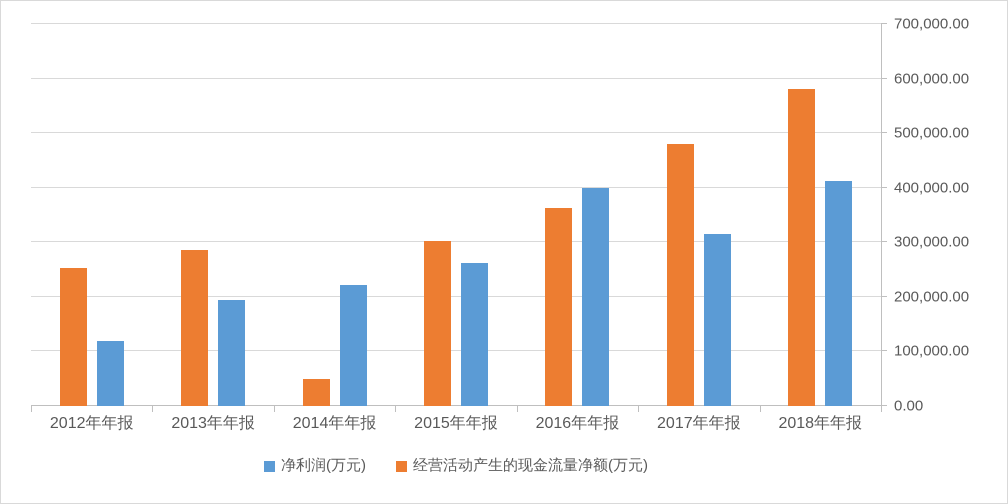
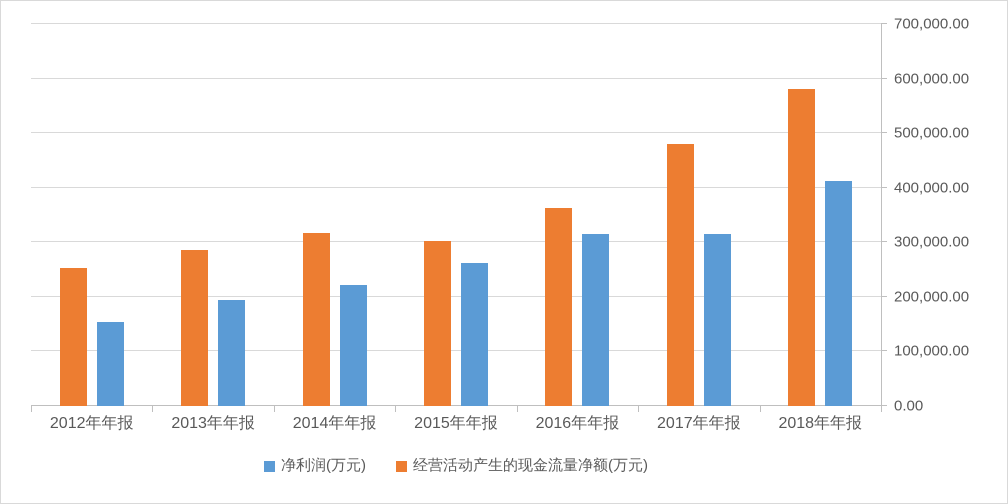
净利润(万元)/2012年年报: 120000 -> 150000
经营活动产生的现金流量净额(万元)/2014年年报: 50000 -> 320000
净利润(万元)/2016年年报: 400000 -> 320000
